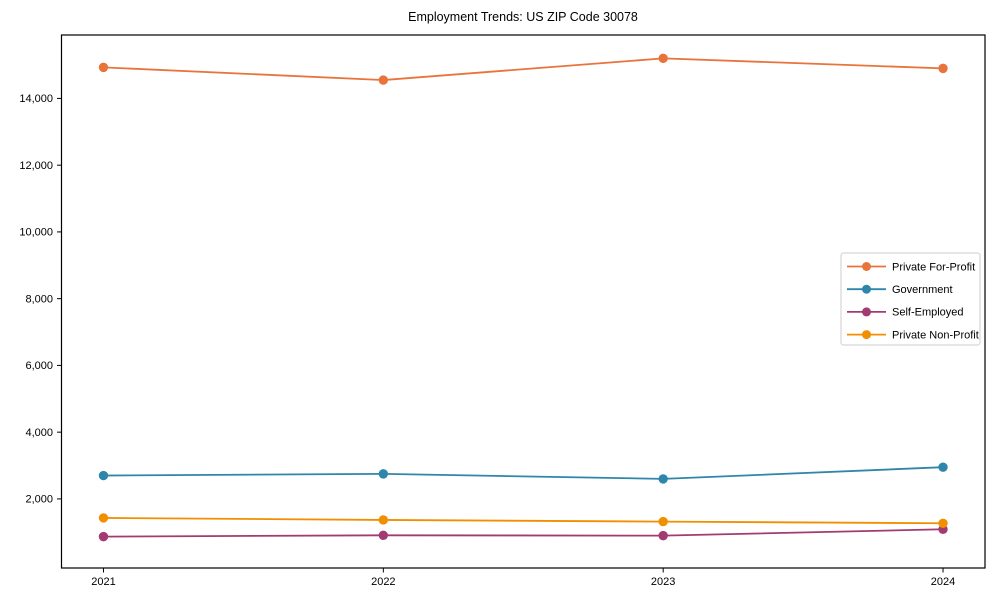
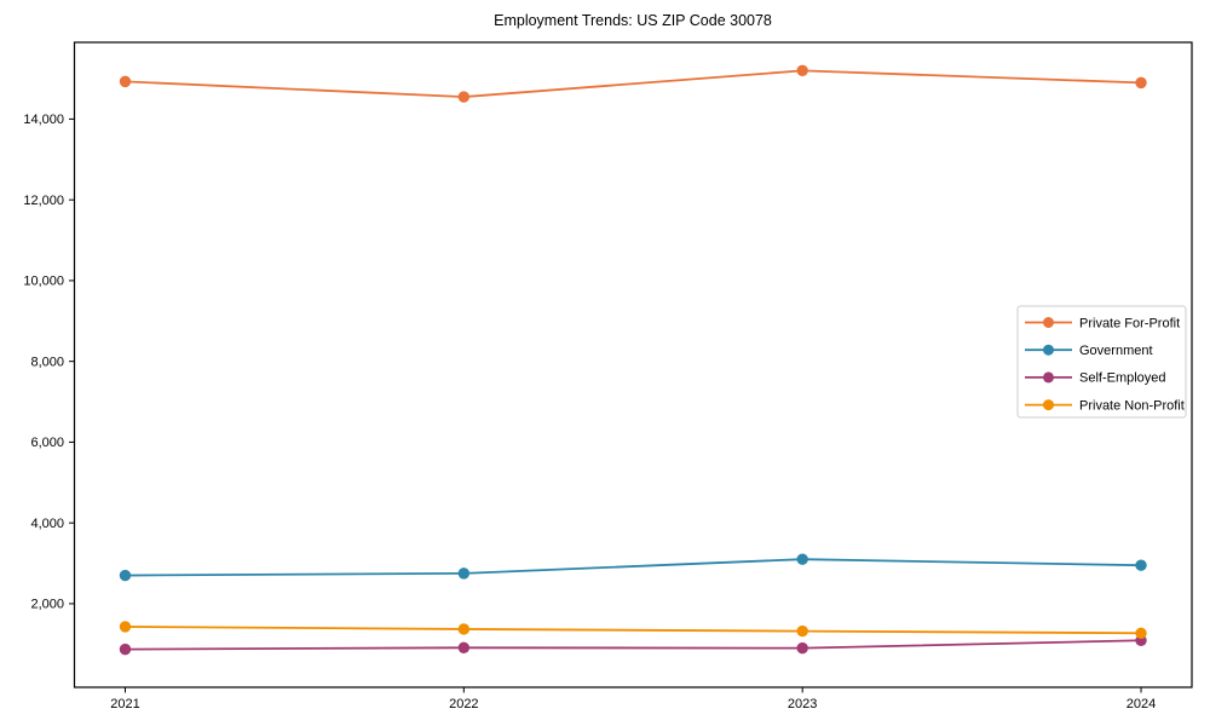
Government/2023: 2600 -> 3100
